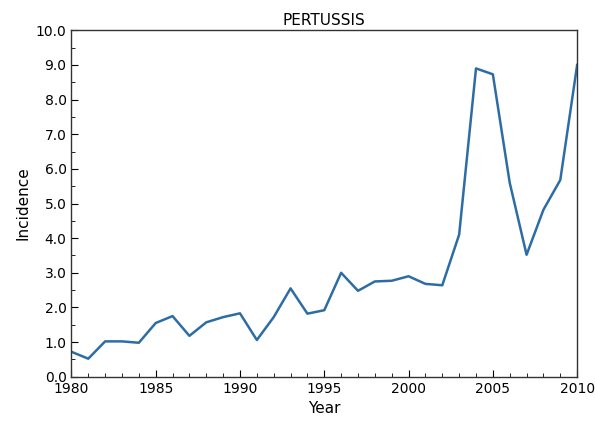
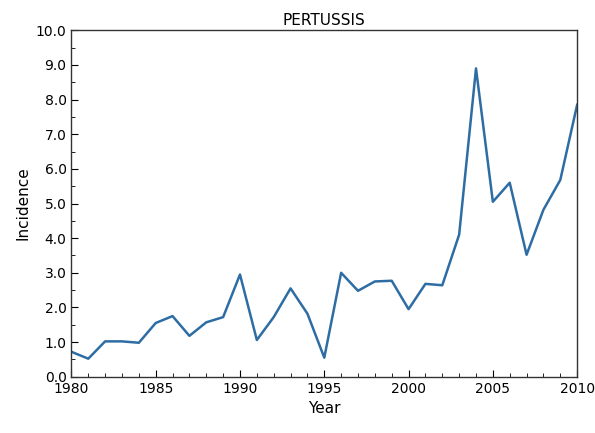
1990: 1.83 -> 2.95
1995: 1.92 -> 0.55
2000: 2.90 -> 1.95
2005: 8.73 -> 5.05
2010: 9.00 -> 7.85
